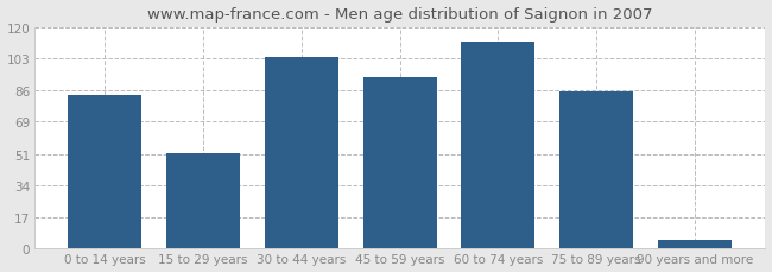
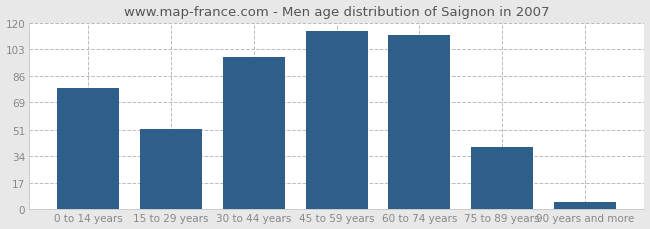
0 to 14 years: 83 -> 78
30 to 44 years: 104 -> 98
45 to 59 years: 93 -> 115
75 to 89 years: 85 -> 40
